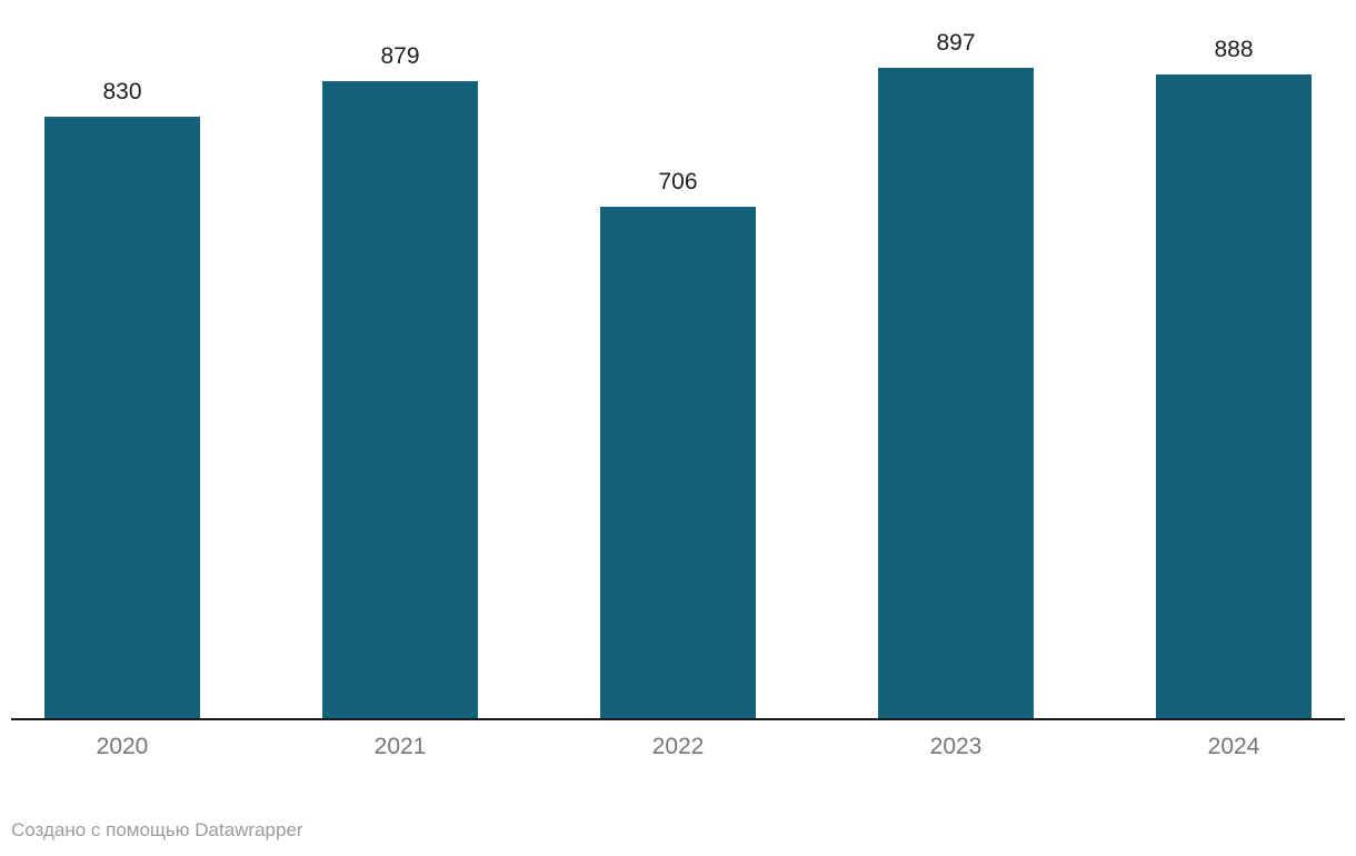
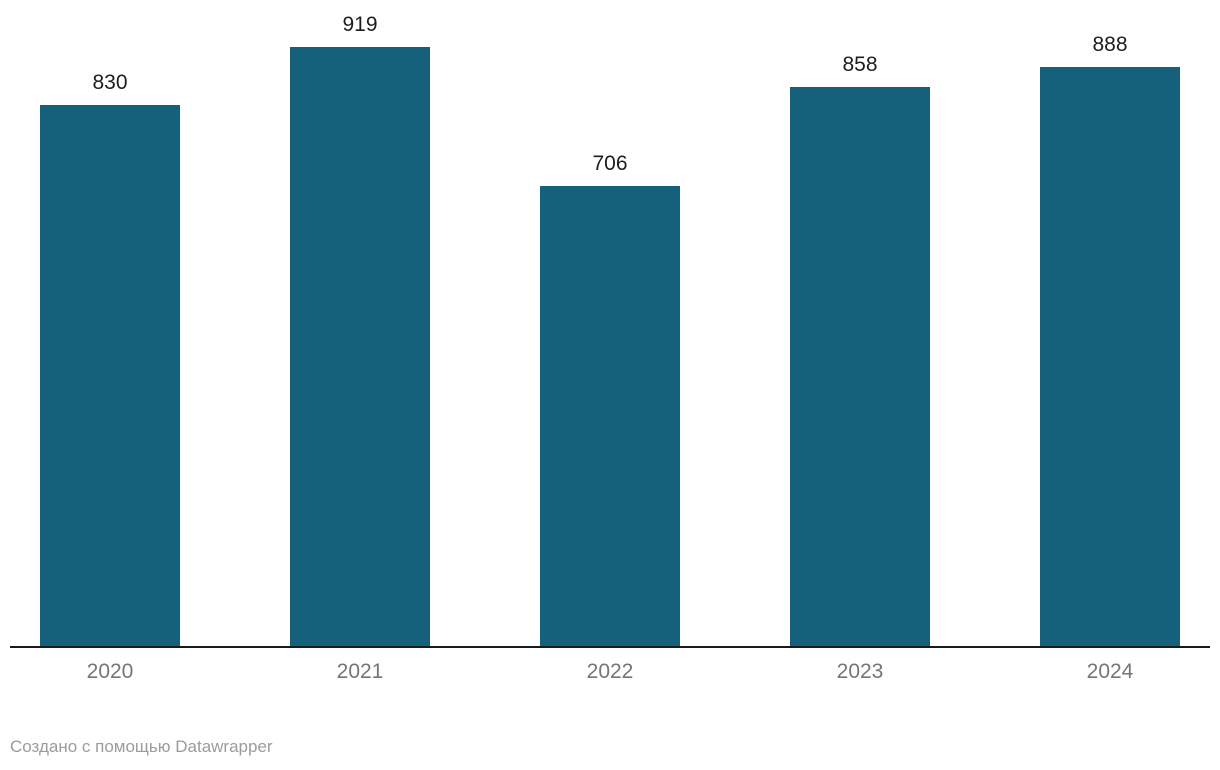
2021: 879 -> 919
2023: 897 -> 858
